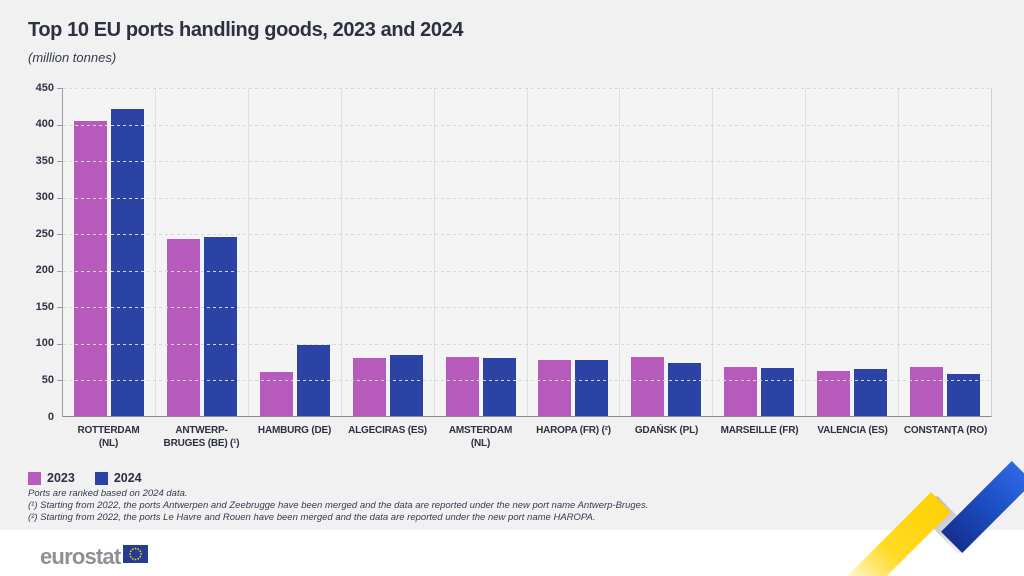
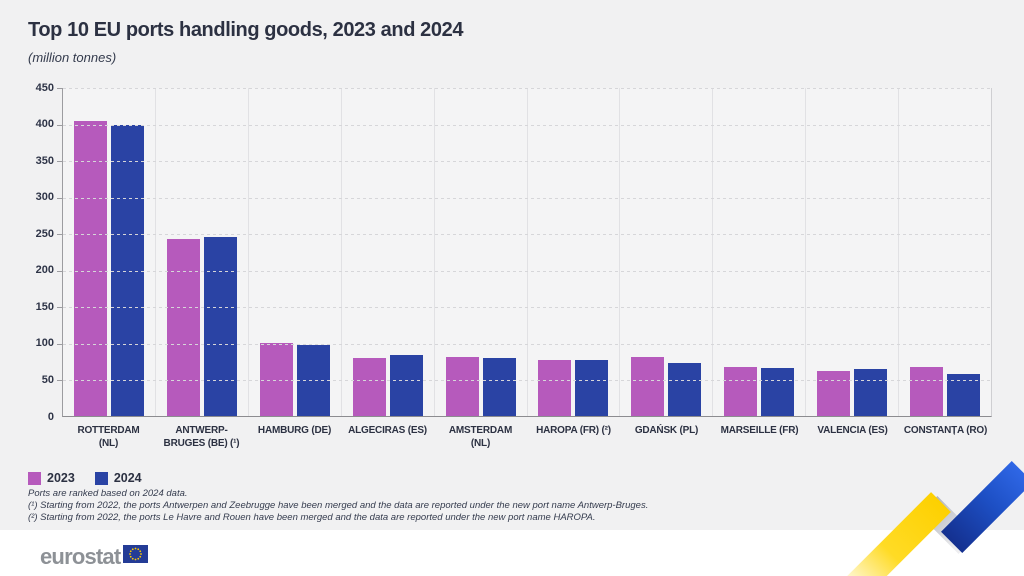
2024/ROTTERDAM (NL): 420 -> 400
2023/HAMBURG (DE): 60 -> 100
